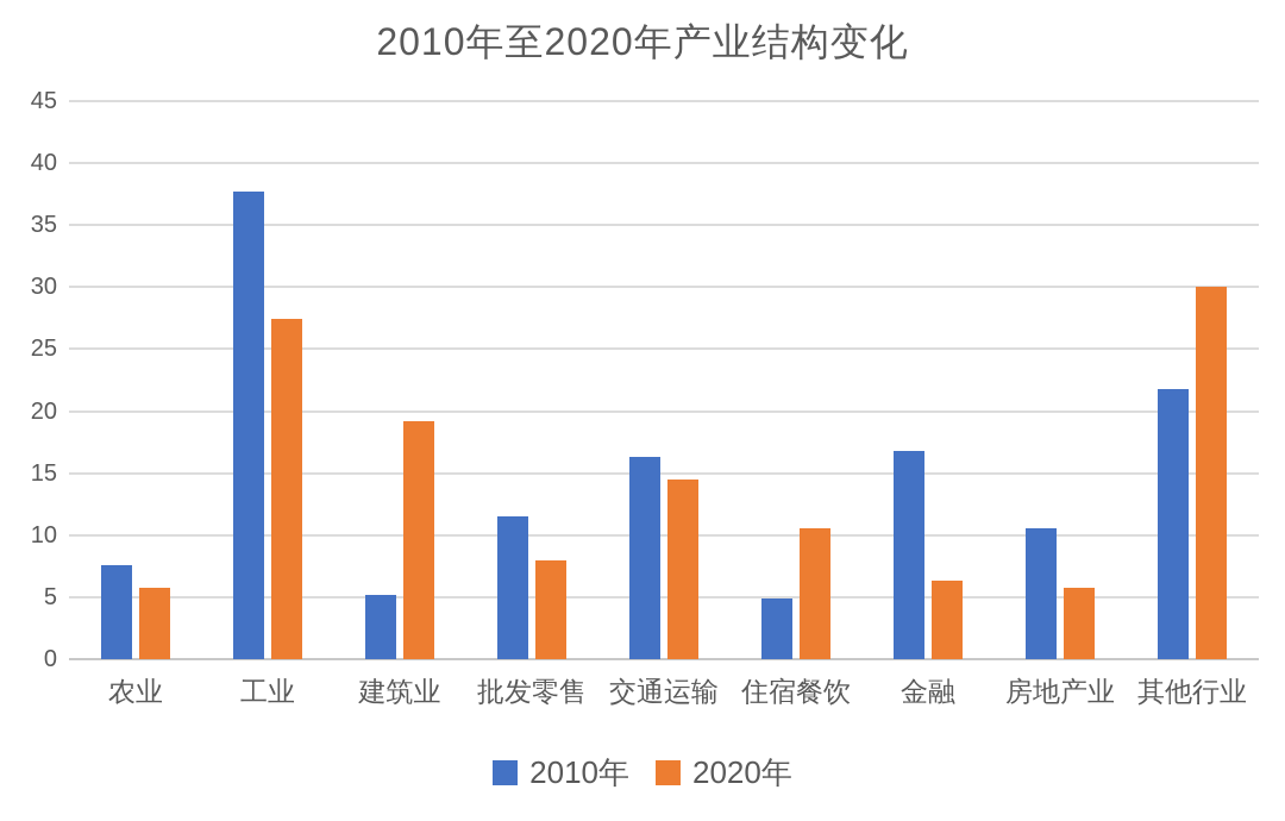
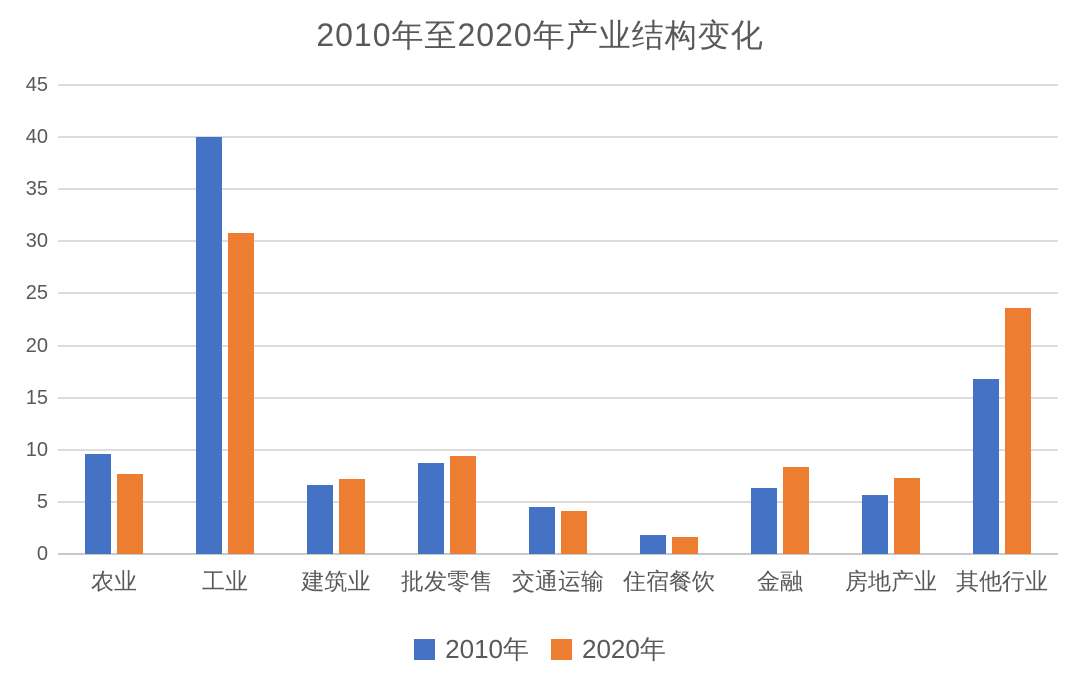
2010年/农业: 7.6 -> 9.6
2020年/农业: 5.8 -> 7.7
2010年/工业: 37.7 -> 40.0
2020年/工业: 27.4 -> 30.8
2010年/建筑业: 5.2 -> 6.6
2020年/建筑业: 19.2 -> 7.2
2010年/批发零售: 11.5 -> 8.7
2020年/批发零售: 8.0 -> 9.4
2010年/交通运输: 16.3 -> 4.5
2020年/交通运输: 14.5 -> 4.1
2010年/住宿餐饮: 4.9 -> 1.8
2020年/住宿餐饮: 10.6 -> 1.6
2010年/金融: 16.8 -> 6.3
2020年/金融: 6.3 -> 8.3
2010年/房地产业: 10.6 -> 5.7
2020年/房地产业: 5.8 -> 7.3
2010年/其他行业: 21.8 -> 16.8
2020年/其他行业: 30.0 -> 23.6
